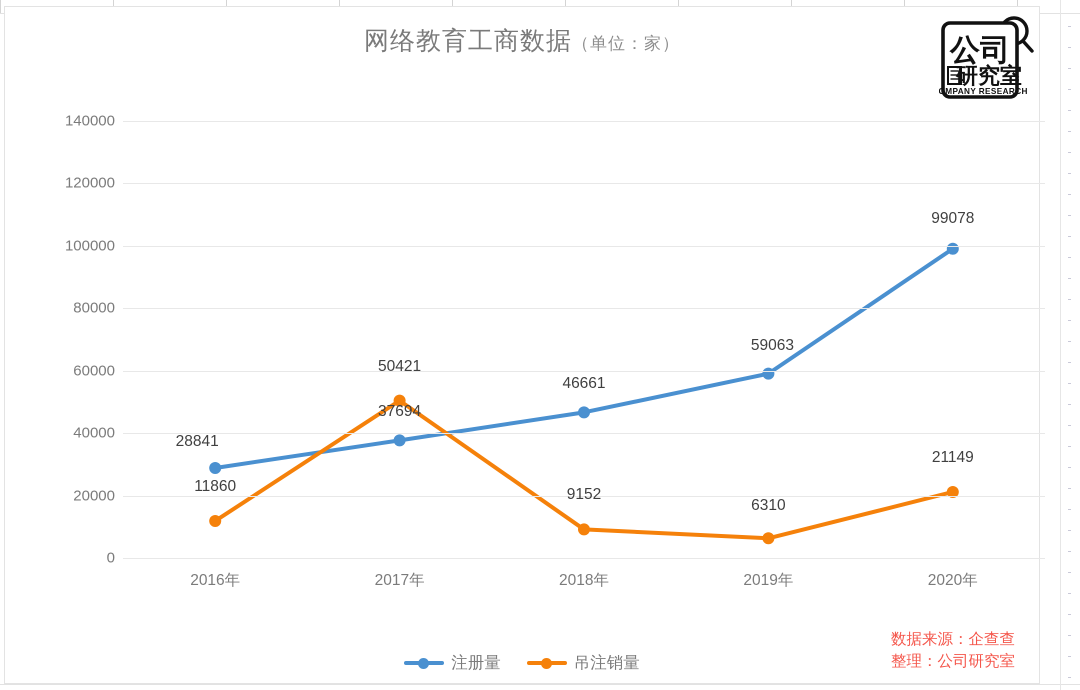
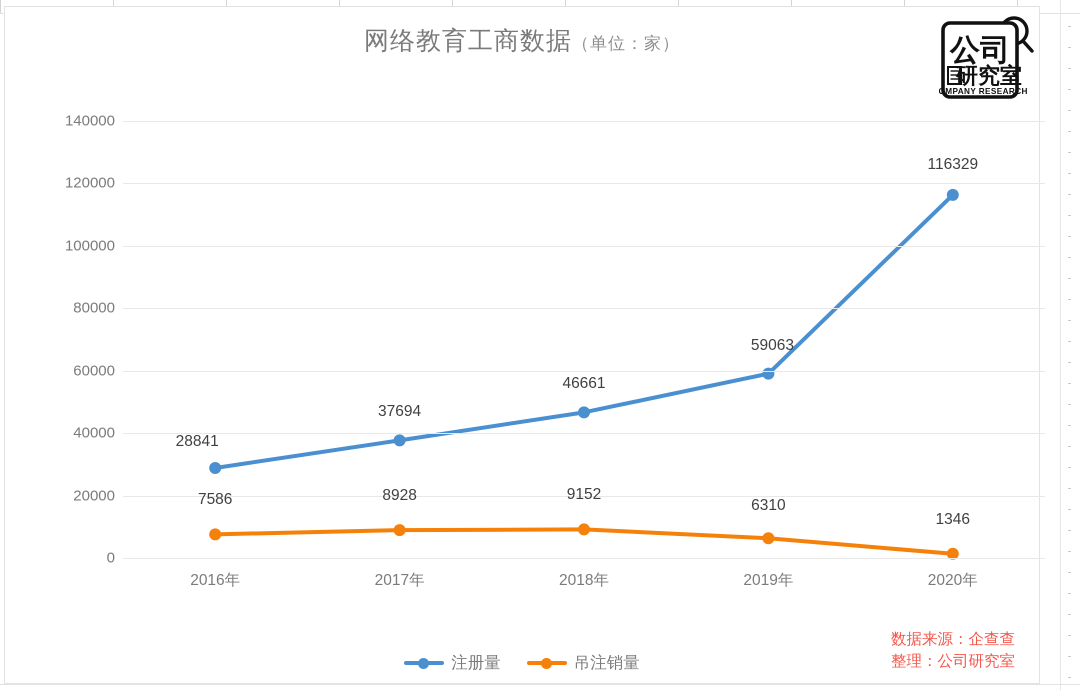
吊注销量/2016年: 11860 -> 7586
吊注销量/2017年: 50421 -> 8928
注册量/2020年: 99078 -> 116329
吊注销量/2020年: 21149 -> 1346
